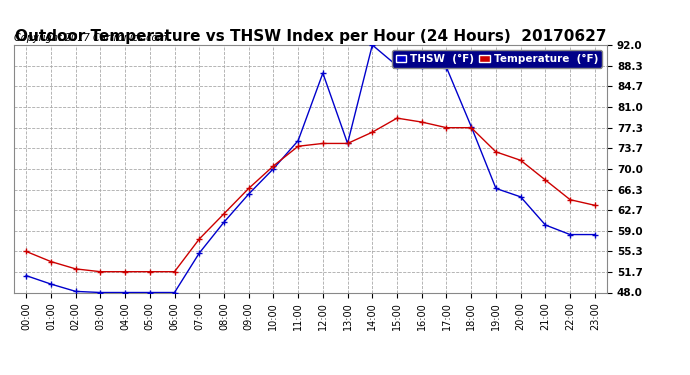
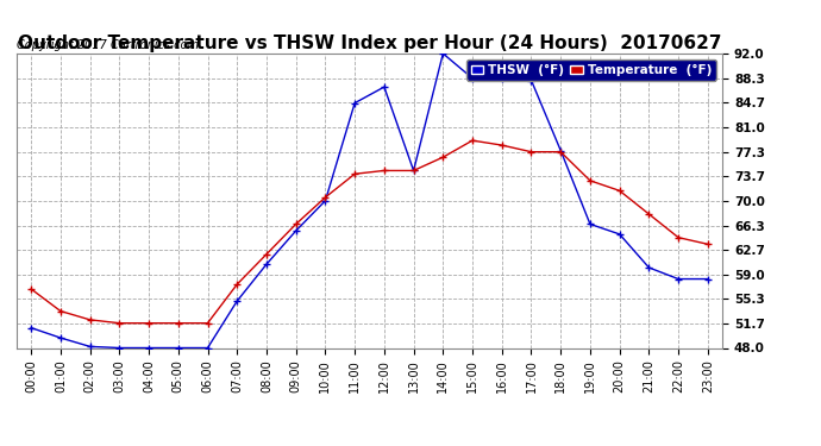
Temperature (°F)/00:00: 55.3 -> 56.8
THSW (°F)/11:00: 75.0 -> 84.6
